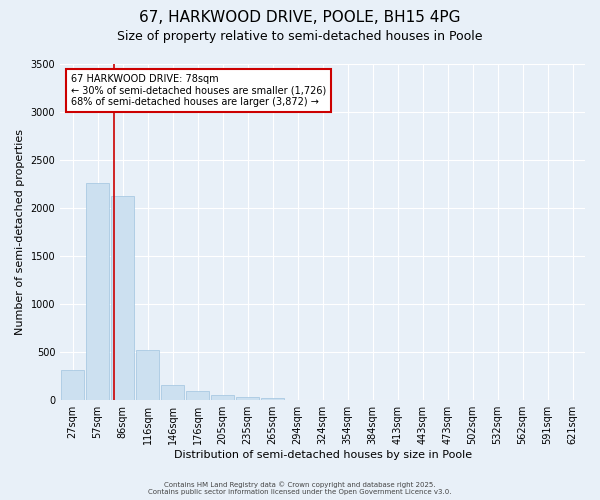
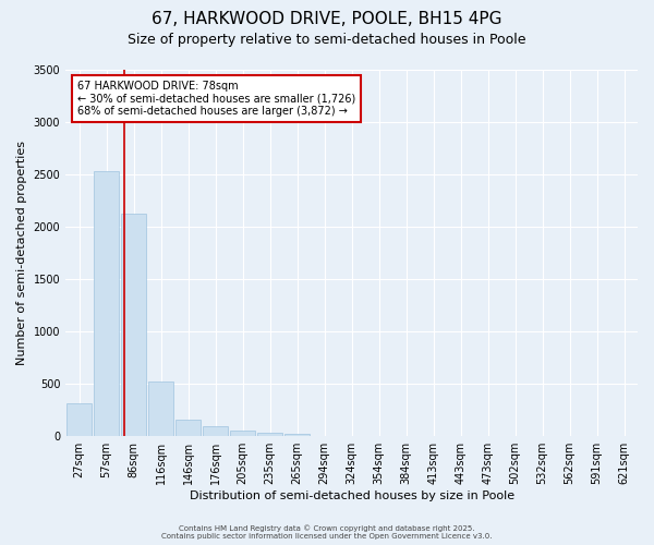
57sqm: 2260 -> 2530
